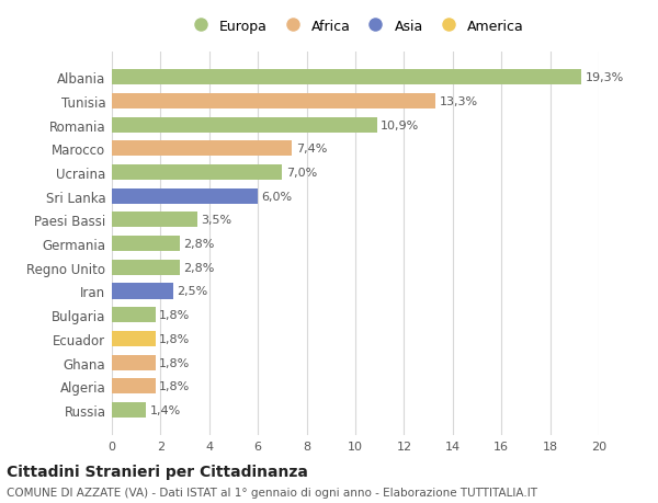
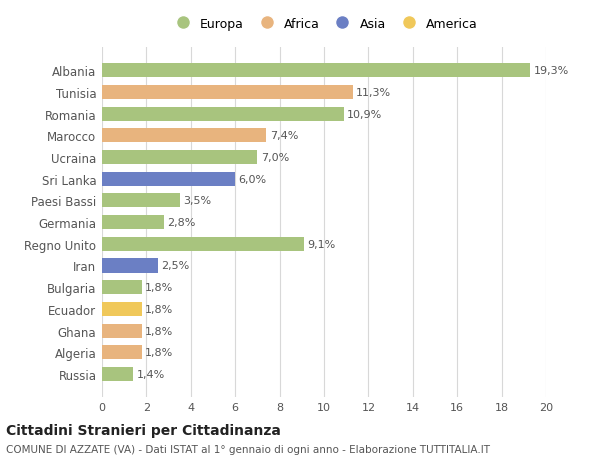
Tunisia: 13,3% -> 11,3%
Regno Unito: 2,8% -> 9,1%
